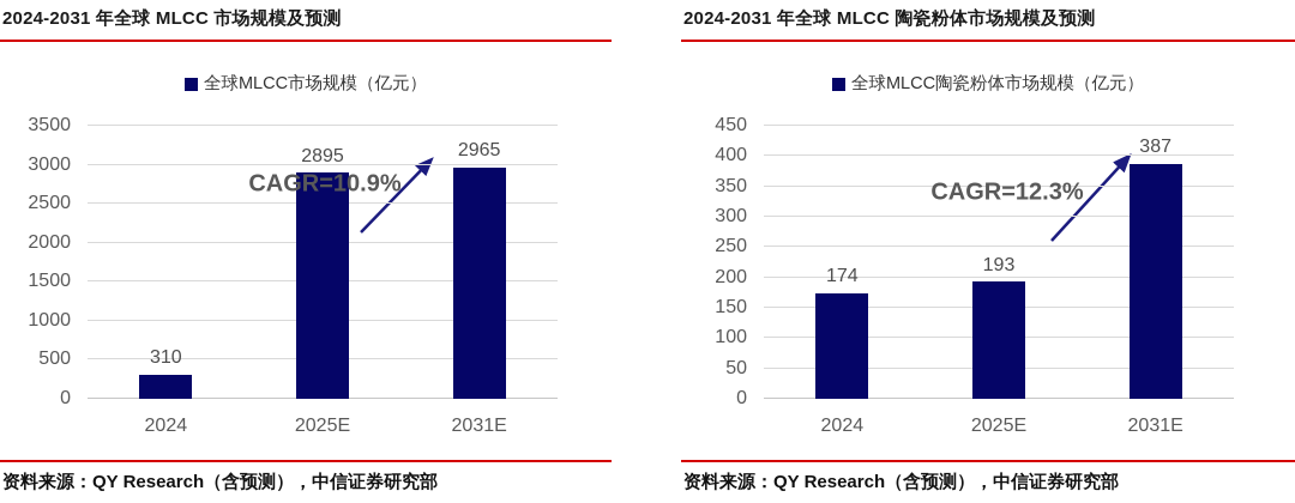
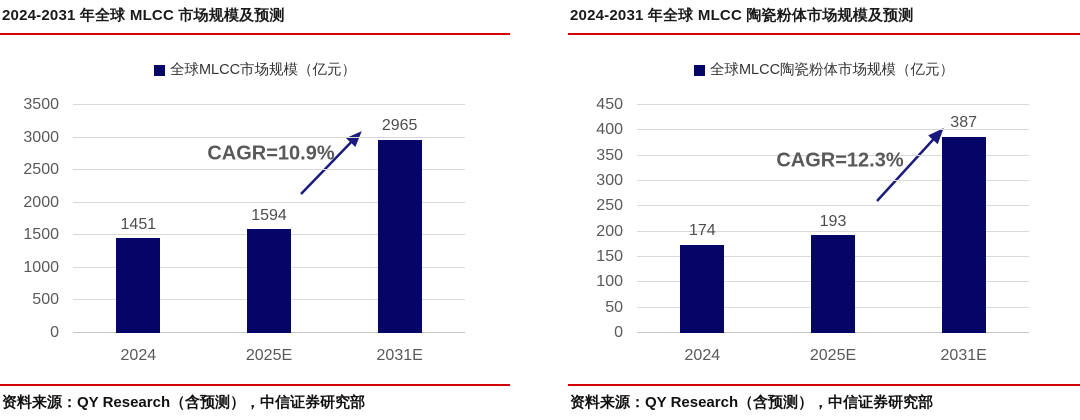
2024-2031 年全球 MLCC 市场规模及预测/2024: 310 -> 1451
2024-2031 年全球 MLCC 市场规模及预测/2025E: 2895 -> 1594
